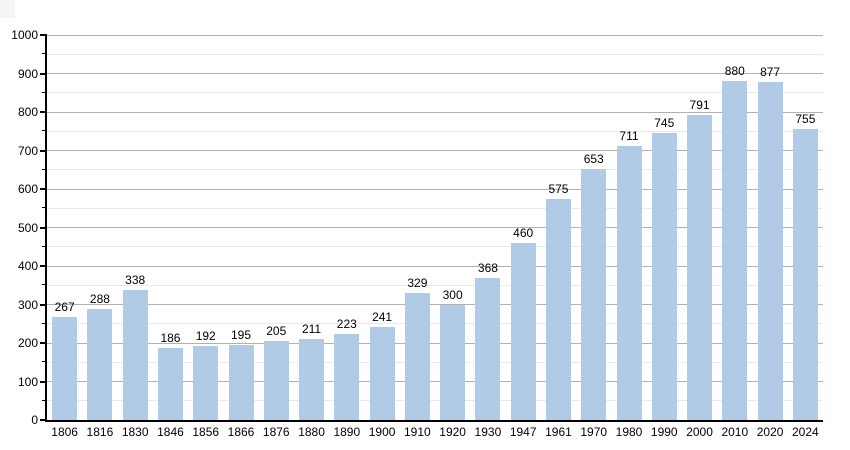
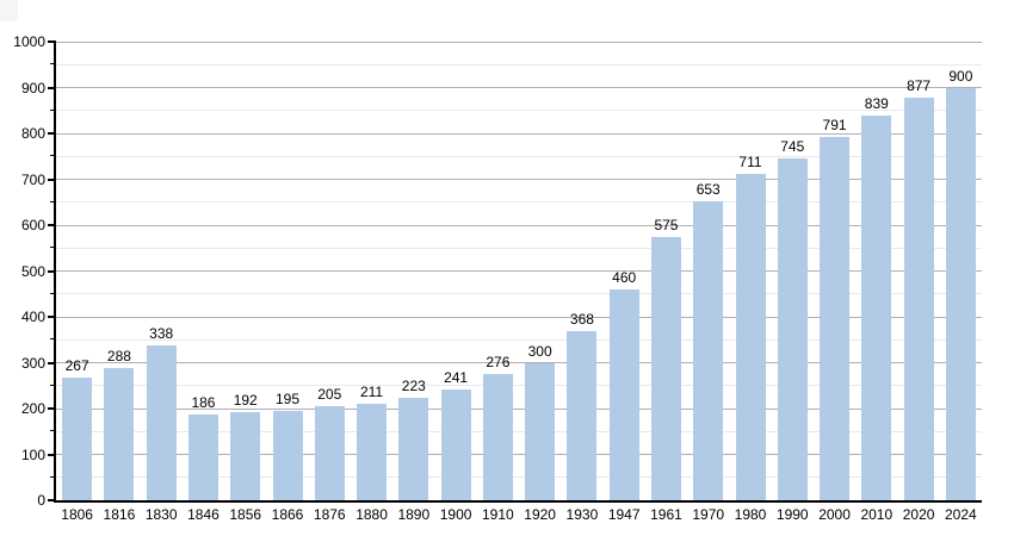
1910: 329 -> 276
2010: 880 -> 839
2024: 755 -> 900
